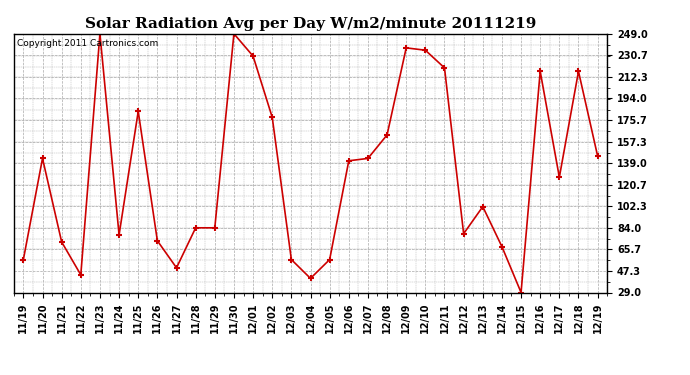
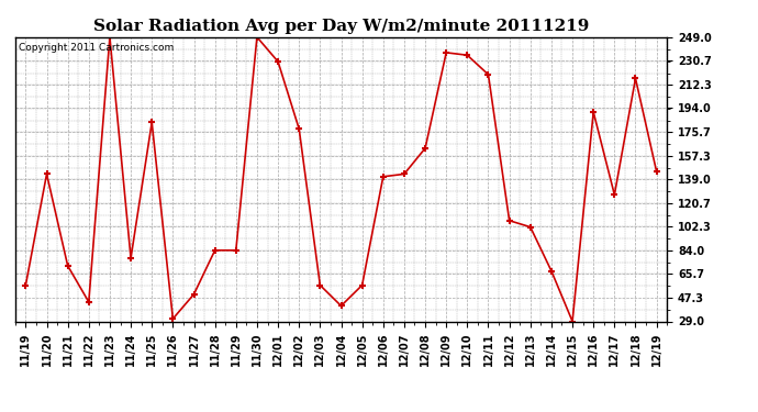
11/26: 73 -> 31
12/12: 79 -> 107
12/16: 217 -> 191
